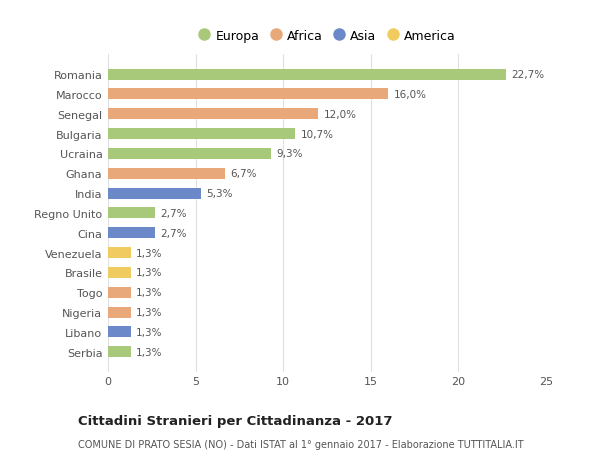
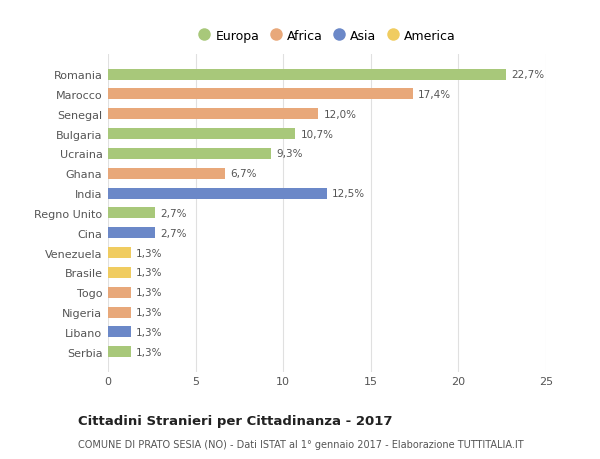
Marocco: 16,0% -> 17,4%
India: 5,3% -> 12,5%
